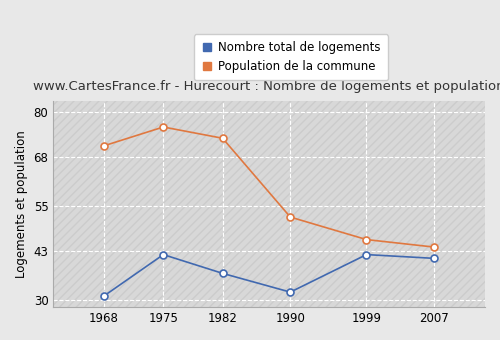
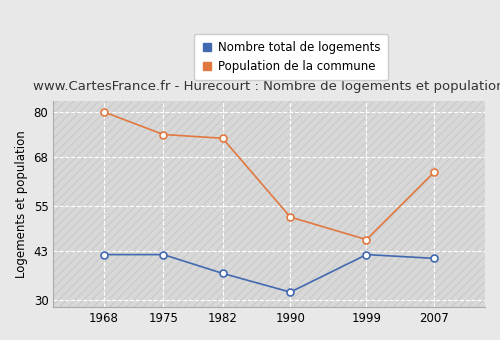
Nombre total de logements/1968: 31 -> 42
Population de la commune/1968: 71 -> 80
Population de la commune/1975: 76 -> 74
Population de la commune/2007: 44 -> 64
